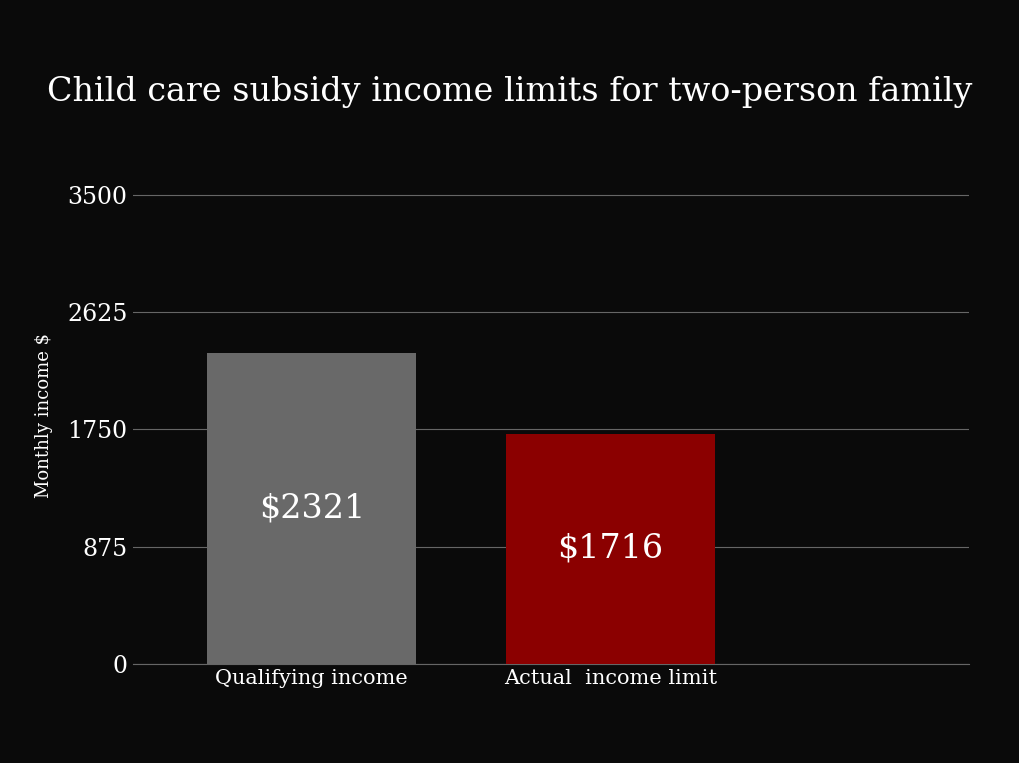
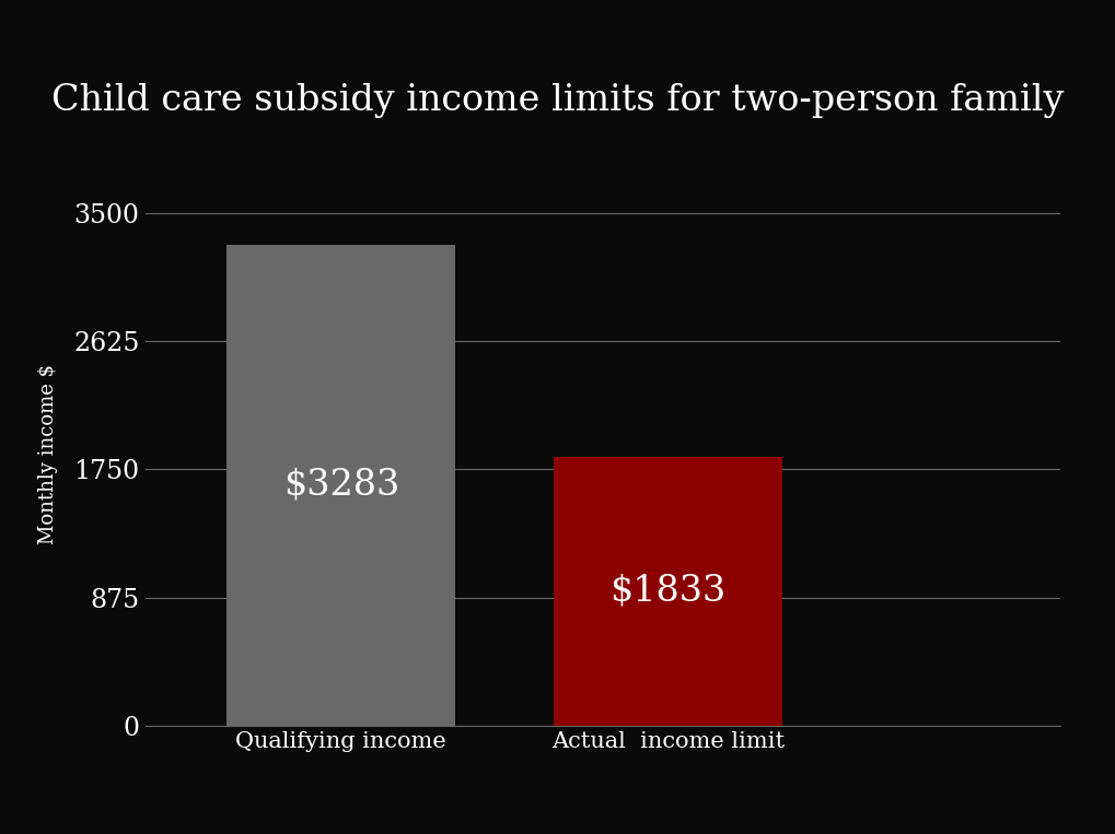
Qualifying income: $2321 -> $3283
Actual income limit: $1716 -> $1833
